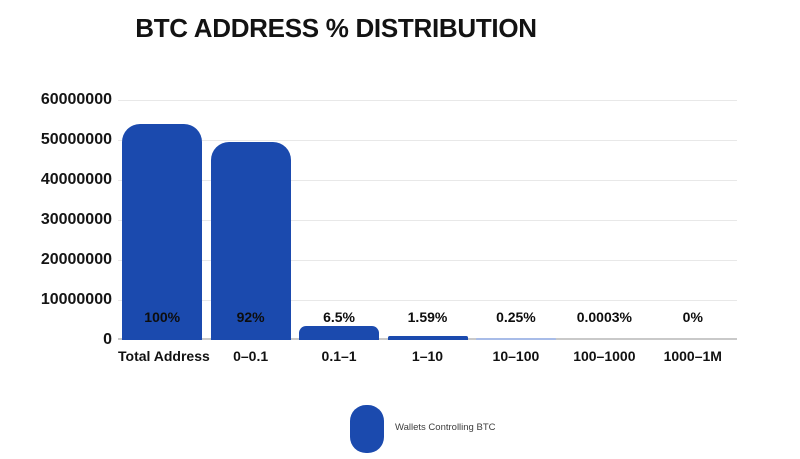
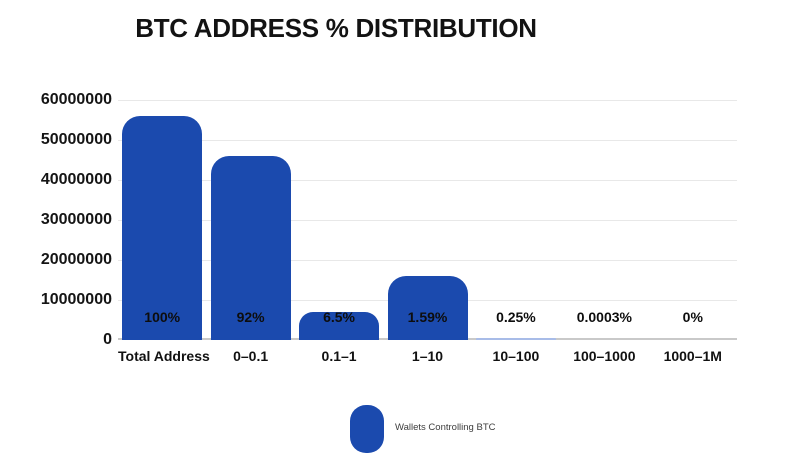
Total Address: 54000000 -> 56000000
0–0.1: 50000000 -> 46000000
0.1–1: 4000000 -> 7000000
1–10: 1000000 -> 16000000
